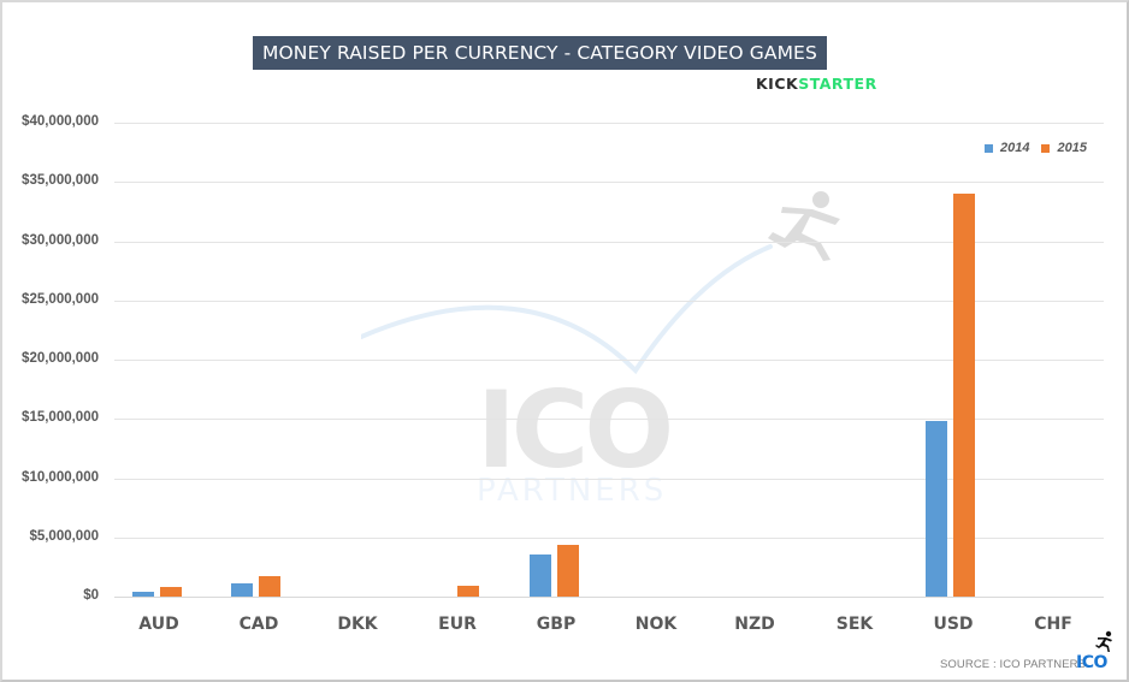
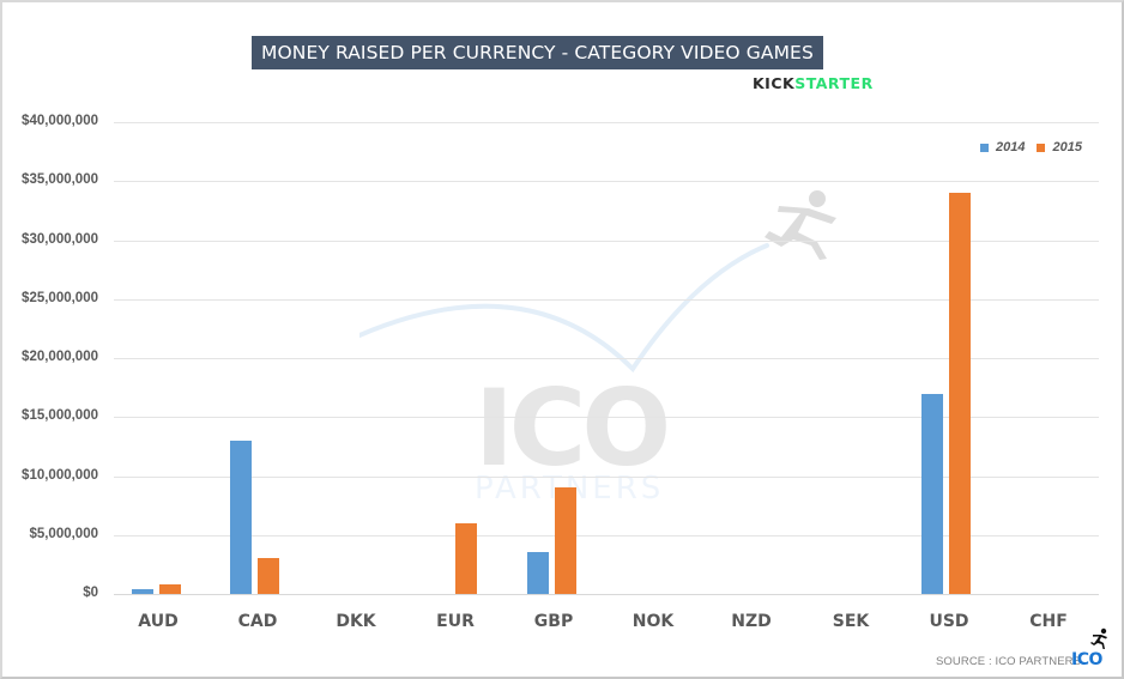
2014/CAD: $1000000 -> $13000000
2015/CAD: $2000000 -> $3000000
2015/EUR: $1000000 -> $6000000
2015/GBP: $4000000 -> $9000000
2014/USD: $15000000 -> $17000000
